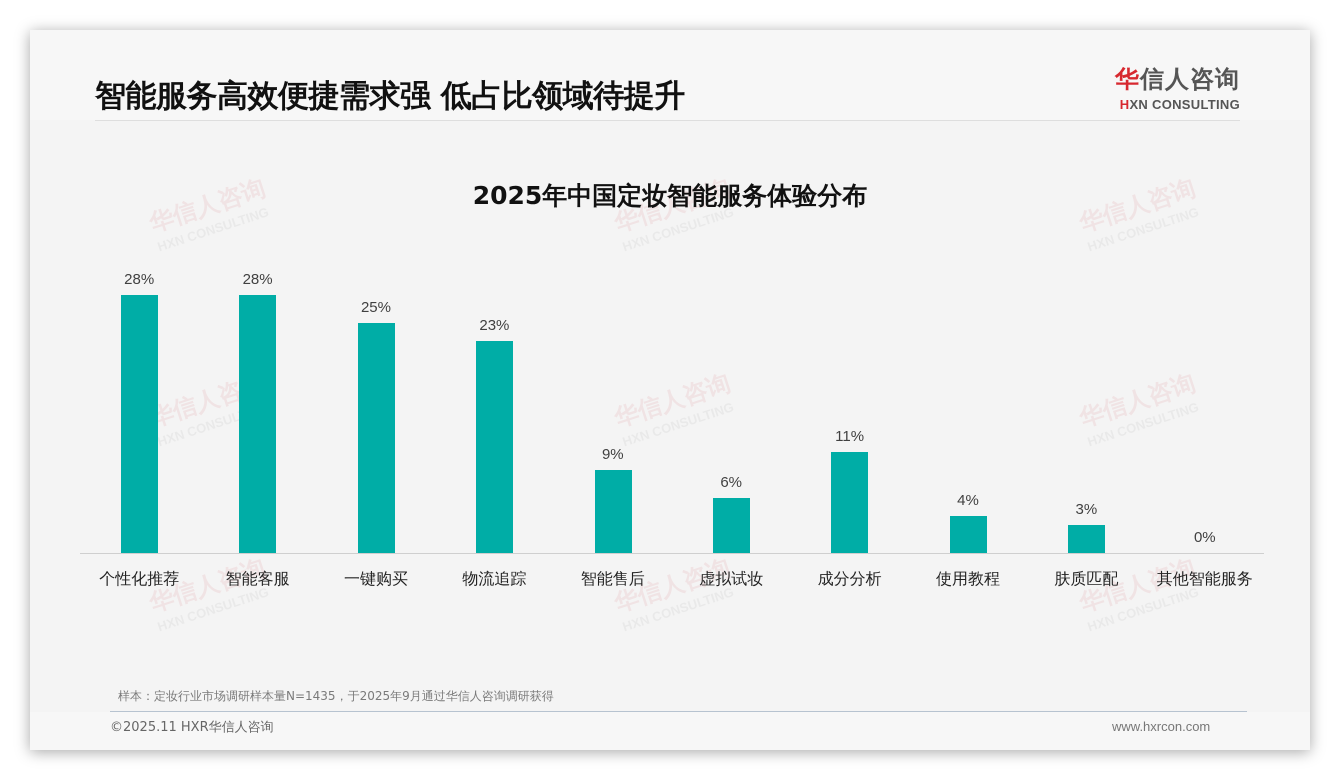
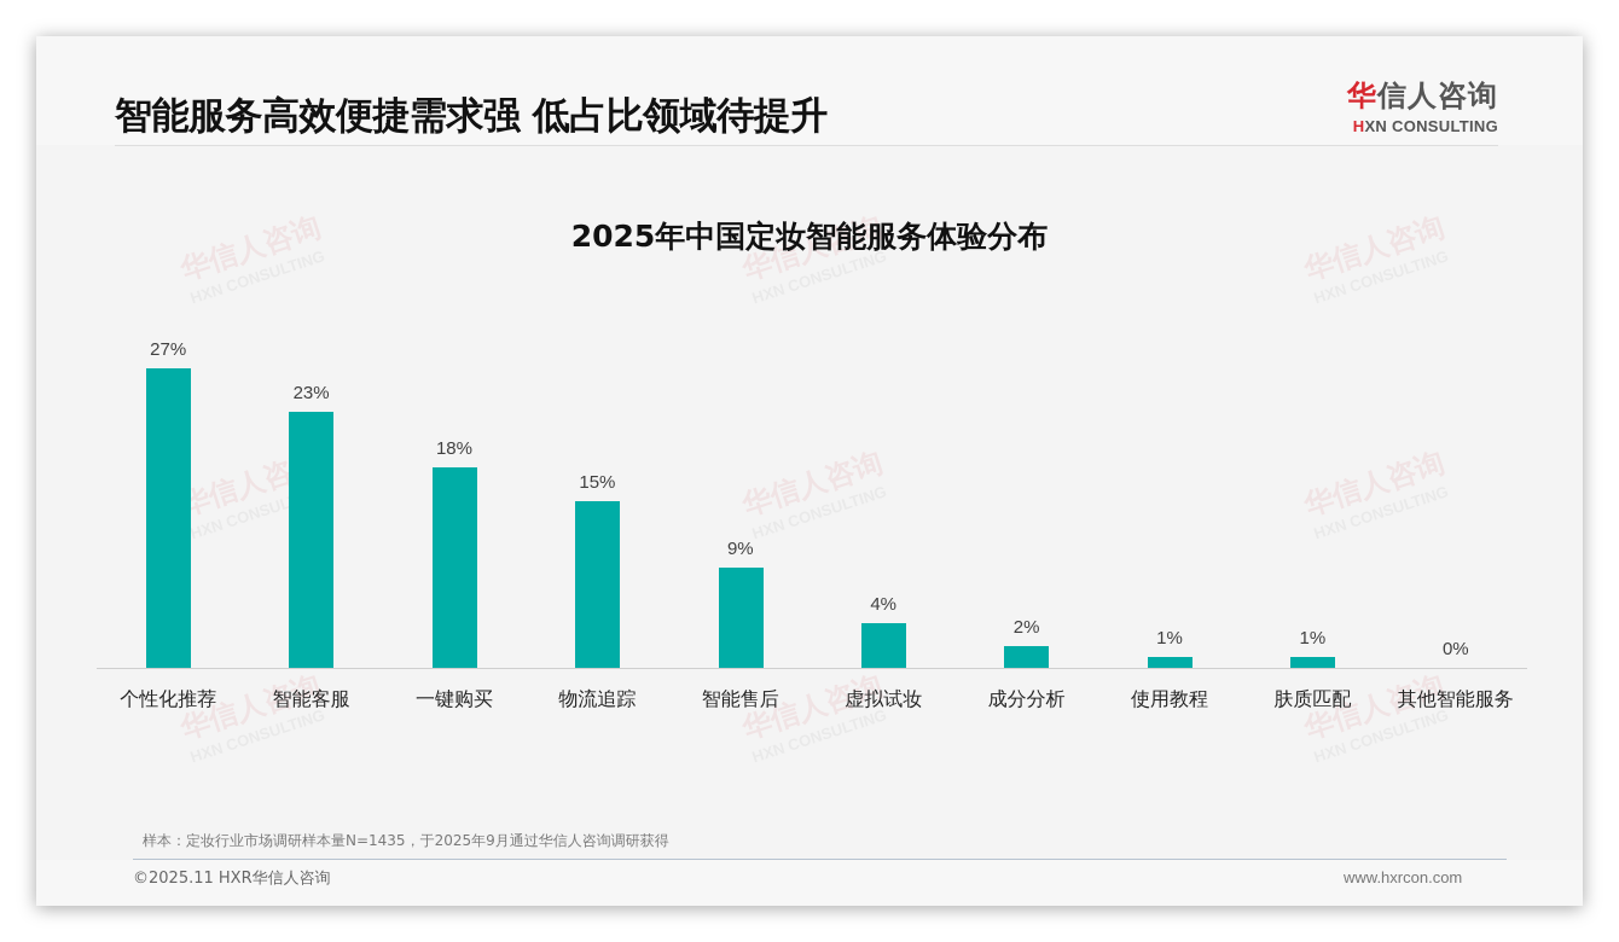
个性化推荐: 28% -> 27%
智能客服: 28% -> 23%
一键购买: 25% -> 18%
物流追踪: 23% -> 15%
虚拟试妆: 6% -> 4%
成分分析: 11% -> 2%
使用教程: 4% -> 1%
肤质匹配: 3% -> 1%
